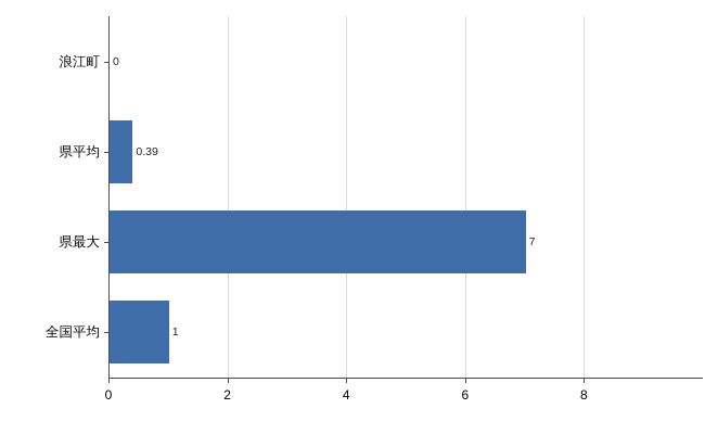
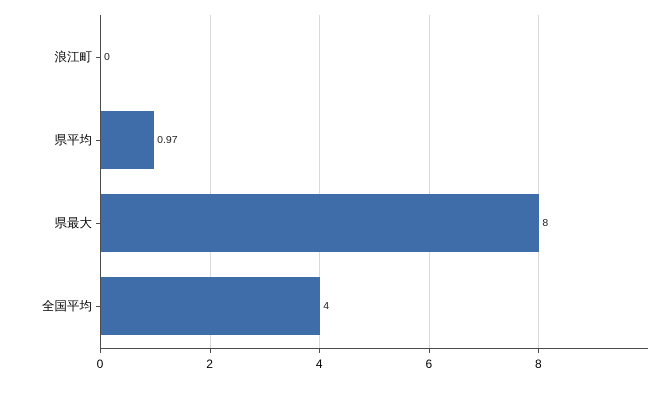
県平均: 0.39 -> 0.97
県最大: 7 -> 8
全国平均: 1 -> 4
